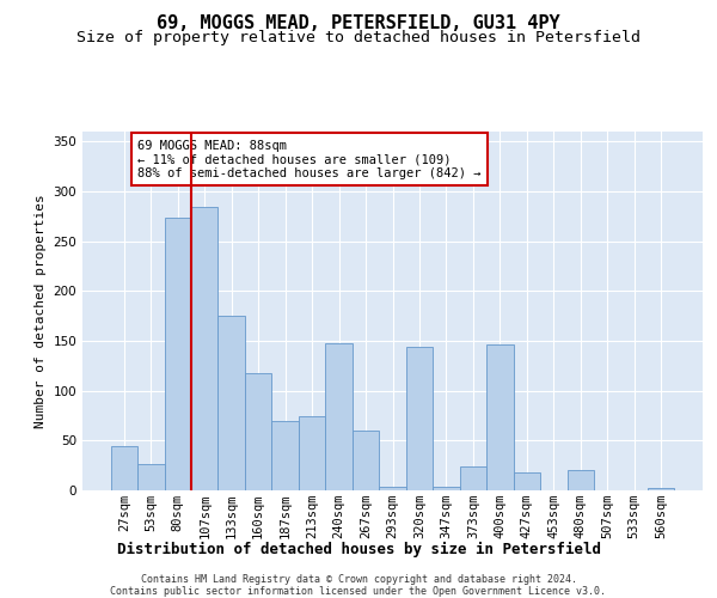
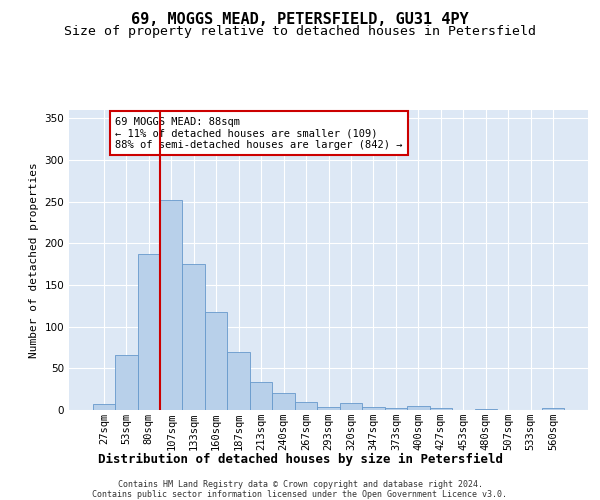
27sqm: 44 -> 7
53sqm: 26 -> 66
80sqm: 274 -> 187
107sqm: 284 -> 252
213sqm: 74 -> 34
240sqm: 148 -> 21
267sqm: 60 -> 10
320sqm: 144 -> 8
373sqm: 24 -> 3
400sqm: 146 -> 5
427sqm: 18 -> 3
480sqm: 20 -> 1
